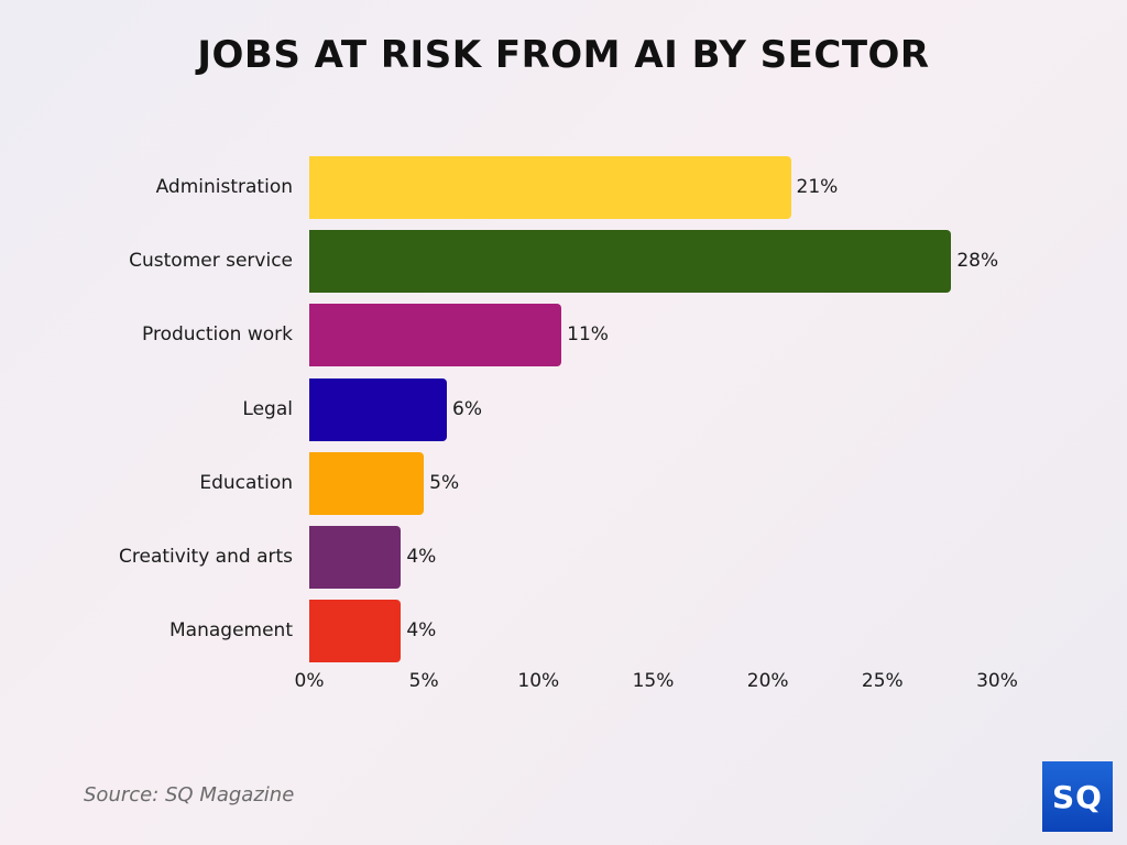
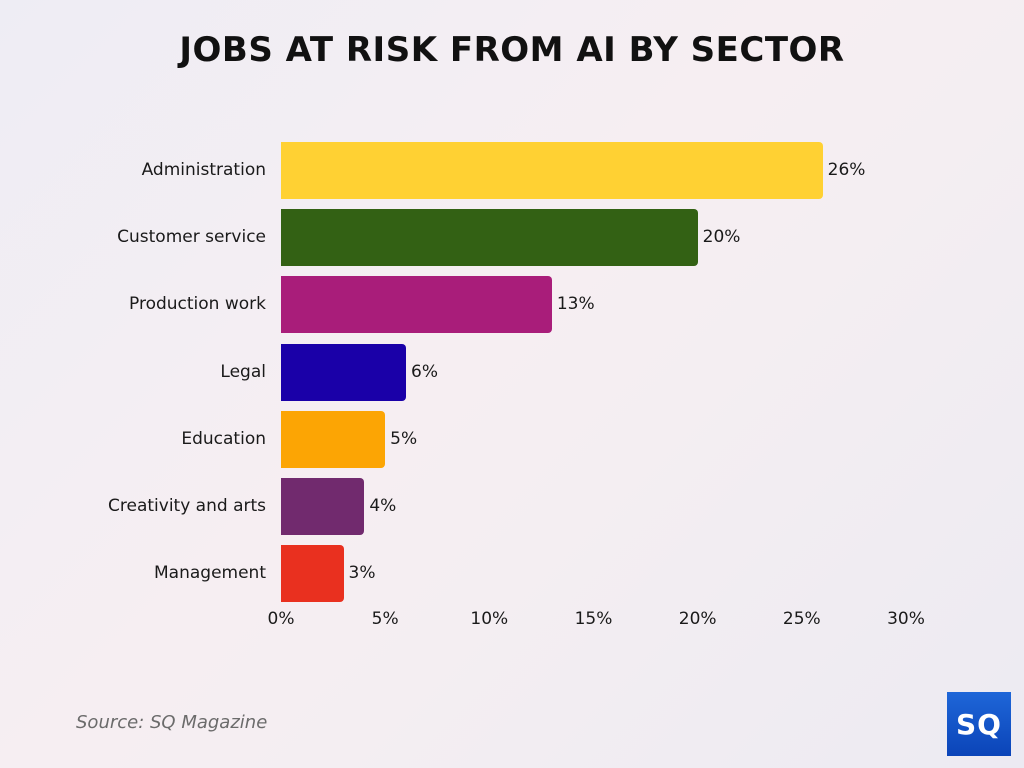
Administration: 21% -> 26%
Customer service: 28% -> 20%
Production work: 11% -> 13%
Management: 4% -> 3%
